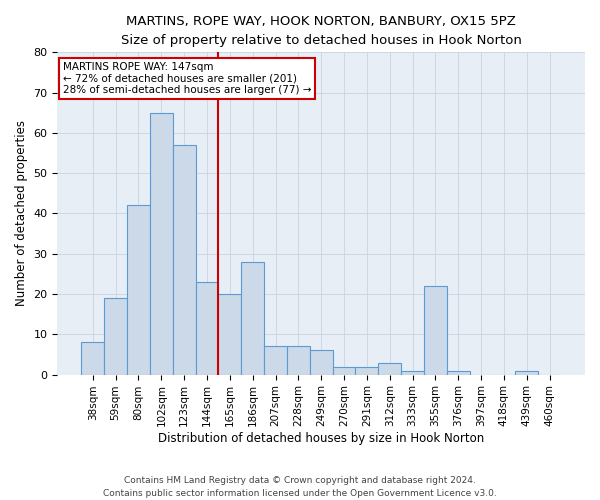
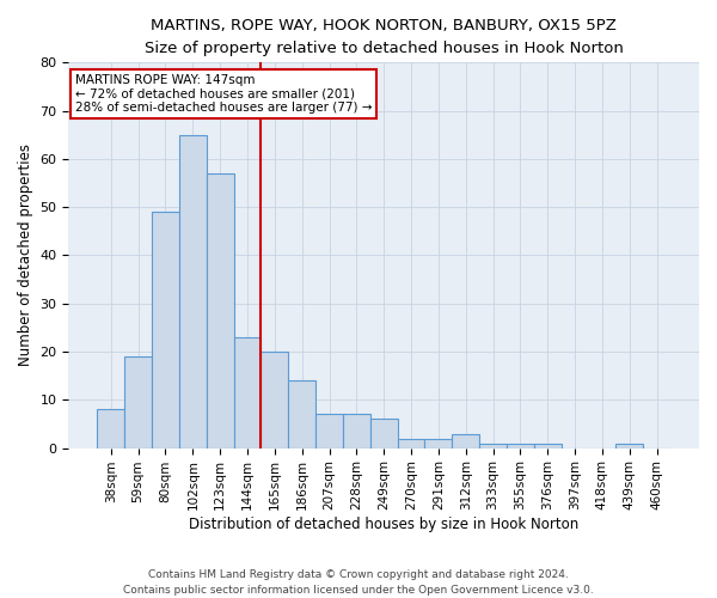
80sqm: 42 -> 49
186sqm: 28 -> 14
355sqm: 22 -> 1
